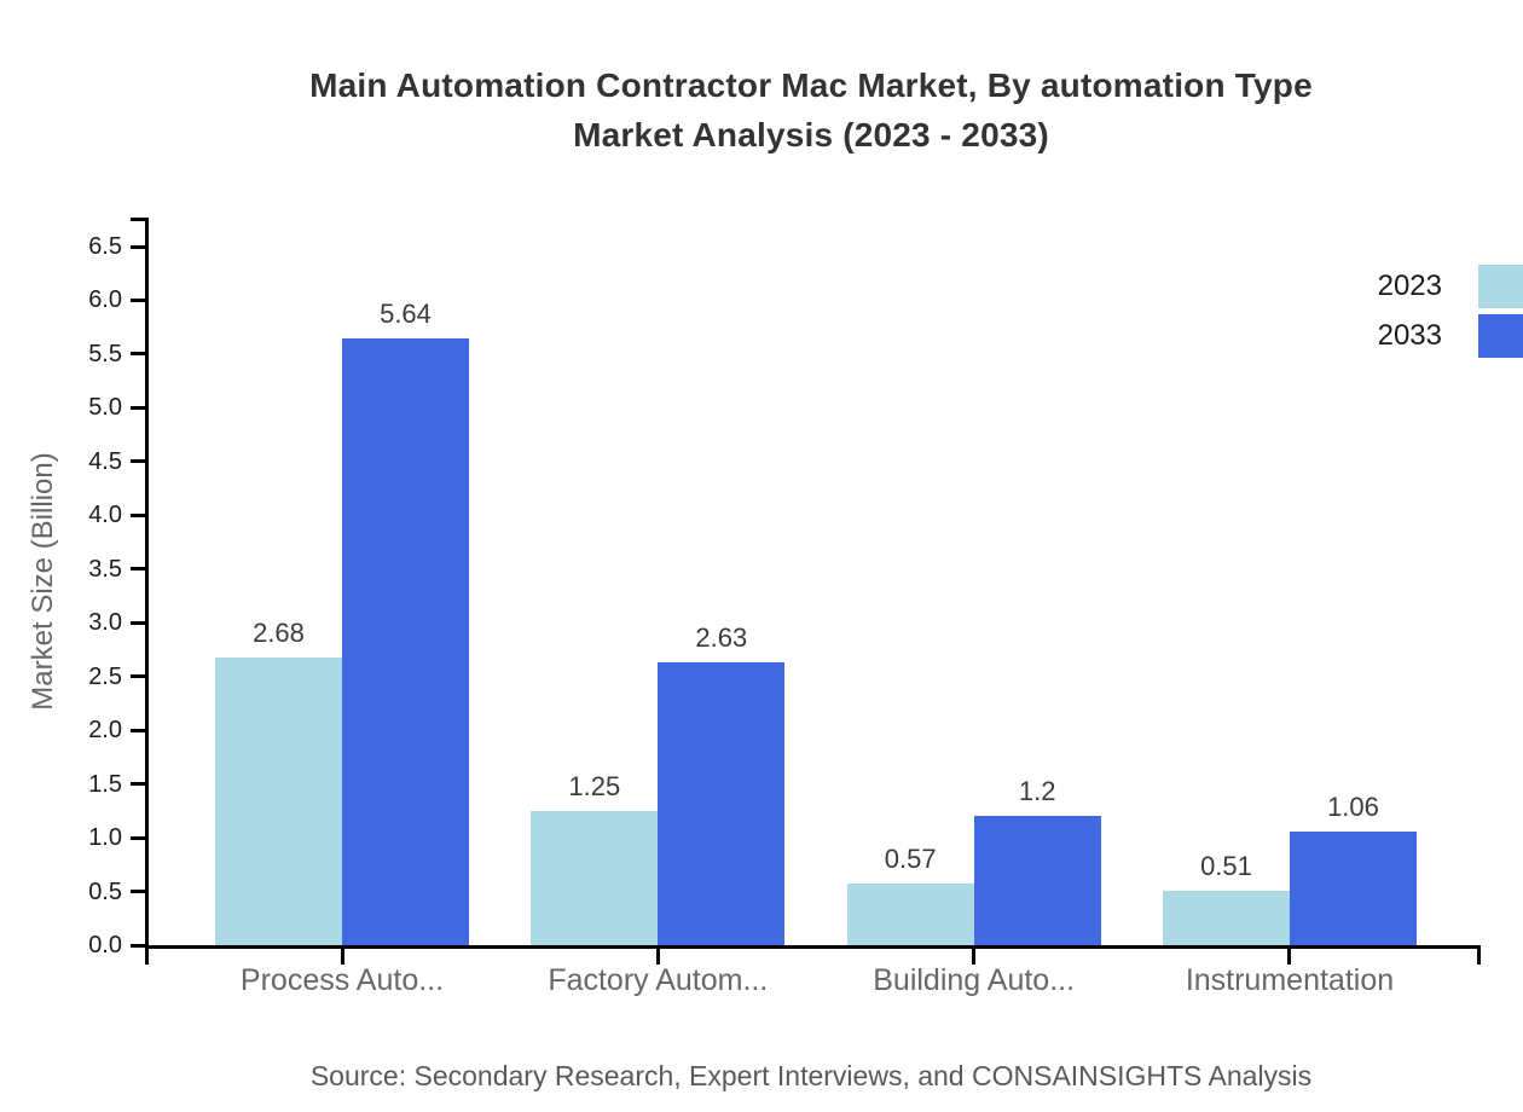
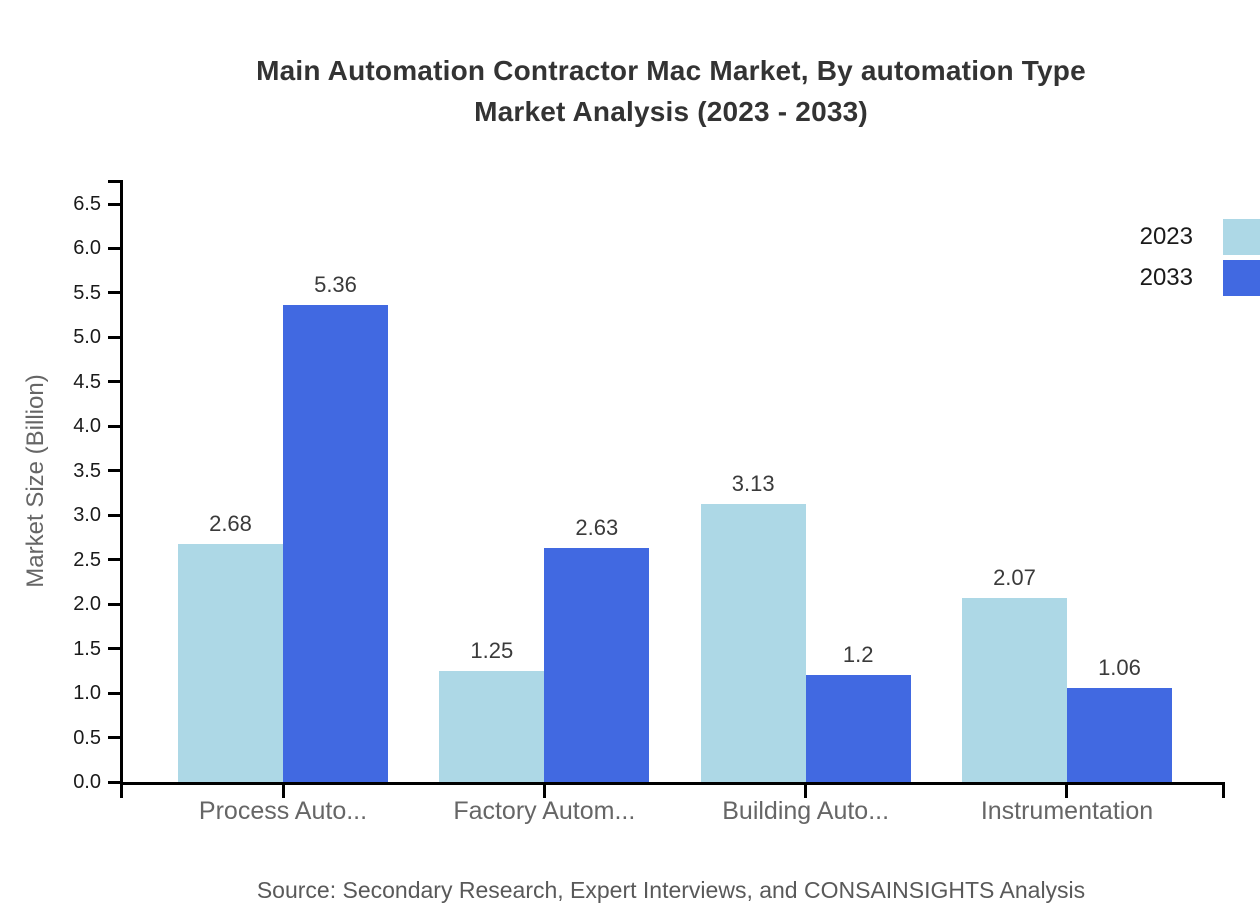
2033/Process Auto...: 5.64 -> 5.36
2023/Building Auto...: 0.57 -> 3.13
2023/Instrumentation: 0.51 -> 2.07
